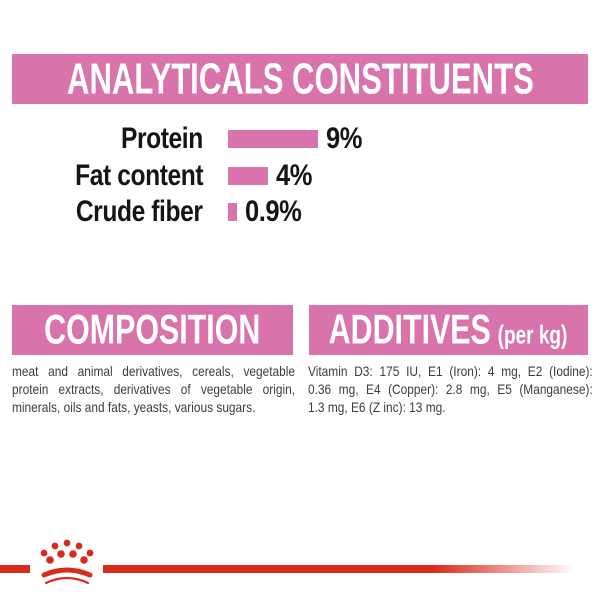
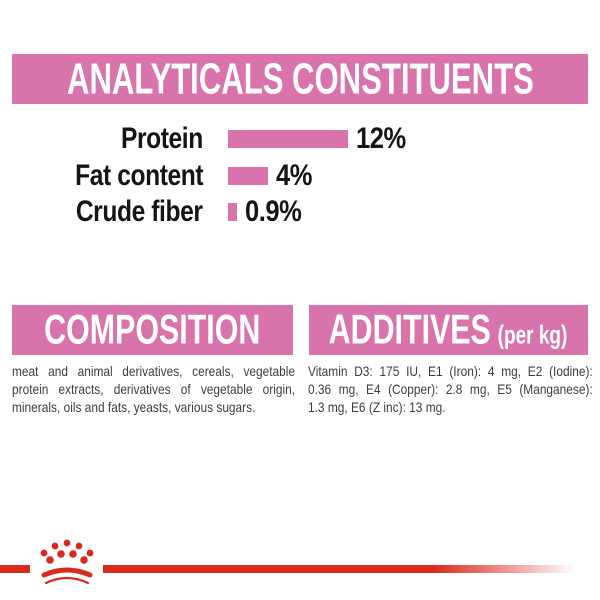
Protein: 9% -> 12%
